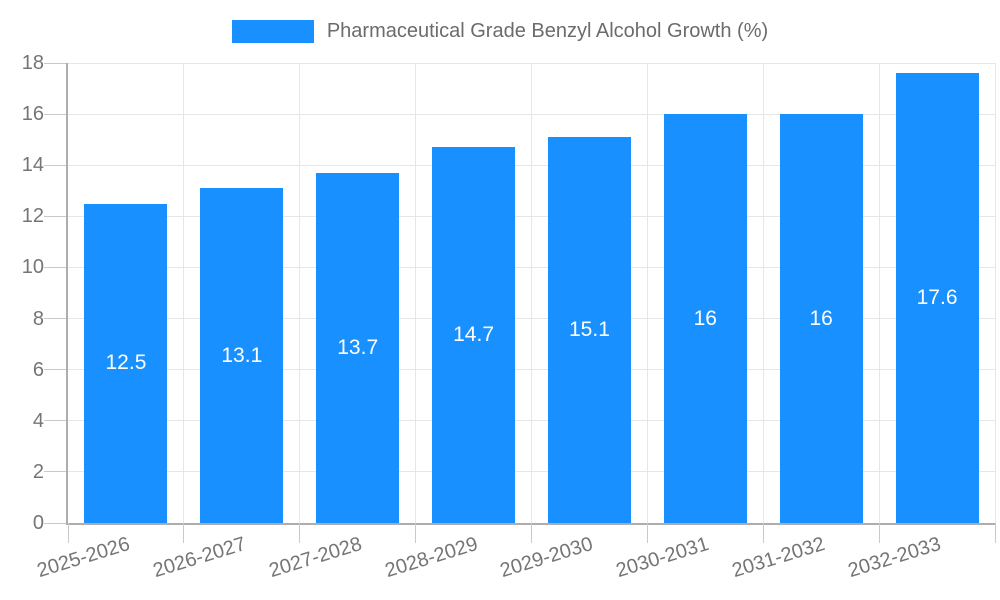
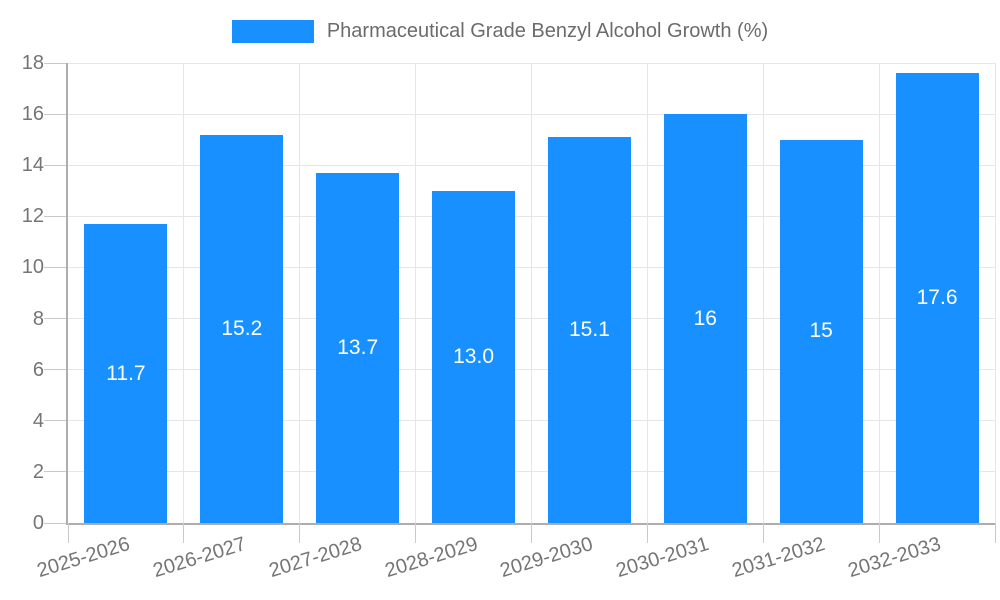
2025-2026: 12.5 -> 11.7
2026-2027: 13.1 -> 15.2
2028-2029: 14.7 -> 13.0
2031-2032: 16 -> 15
